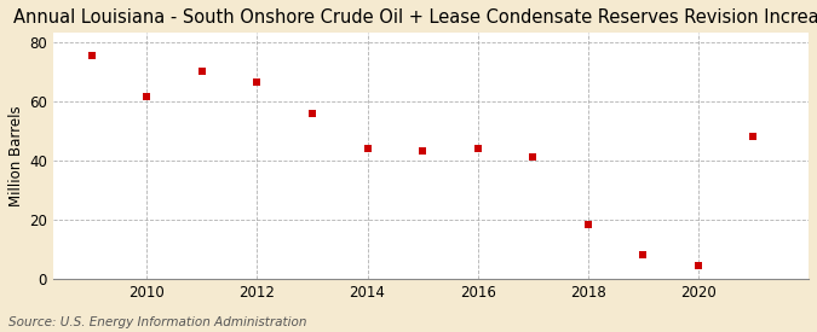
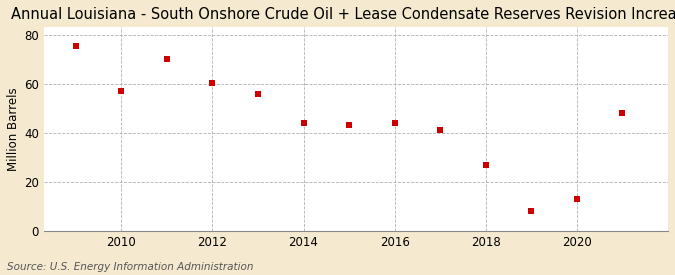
2010: 61.5 -> 57.0
2012: 66.5 -> 60.2
2018: 18.5 -> 27.0
2020: 4.5 -> 13.0
